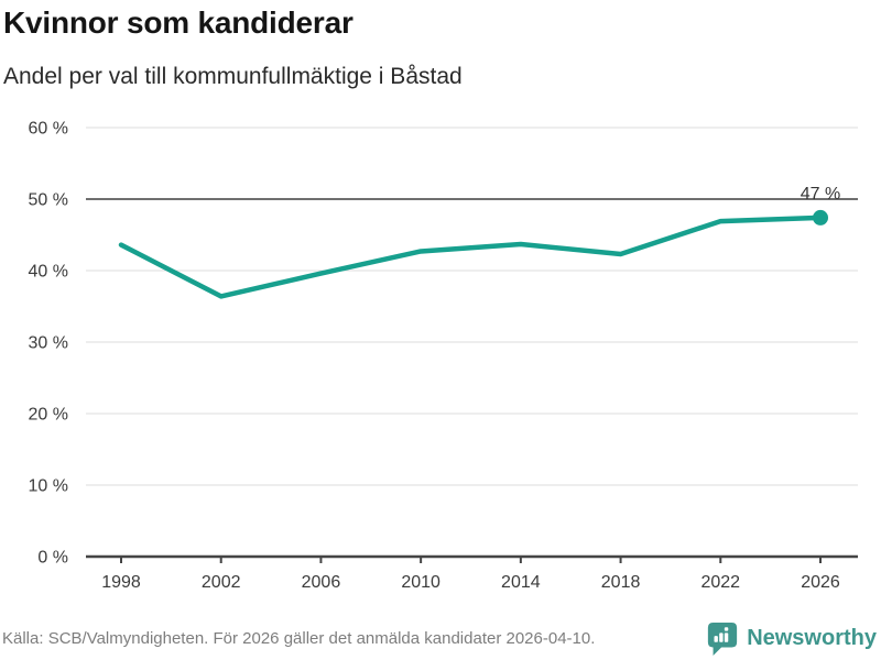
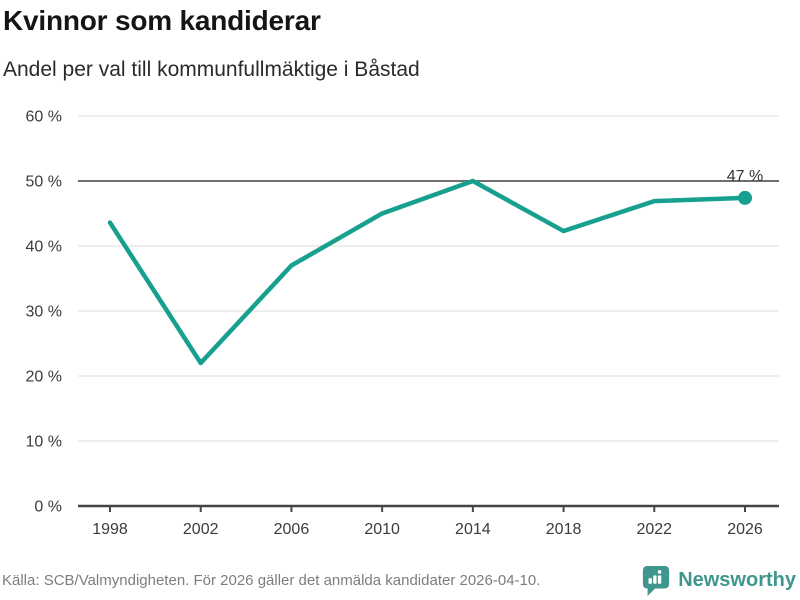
2002: 36% -> 22%
2006: 40% -> 37%
2010: 43% -> 45%
2014: 44% -> 50%
